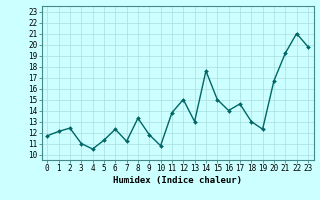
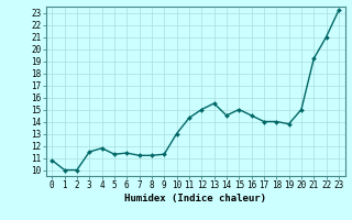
0: 11.7 -> 10.8
1: 12.1 -> 10.0
2: 12.4 -> 10.0
3: 11.0 -> 11.5
4: 10.5 -> 11.8
6: 12.3 -> 11.4
8: 13.3 -> 11.2
9: 11.8 -> 11.3
10: 10.8 -> 13.0
11: 13.8 -> 14.3
13: 13.0 -> 15.5
14: 17.6 -> 14.5
16: 14.0 -> 14.5
17: 14.6 -> 14.0
18: 13.0 -> 14.0
19: 12.3 -> 13.8
20: 16.7 -> 15.0
23: 19.8 -> 23.2
